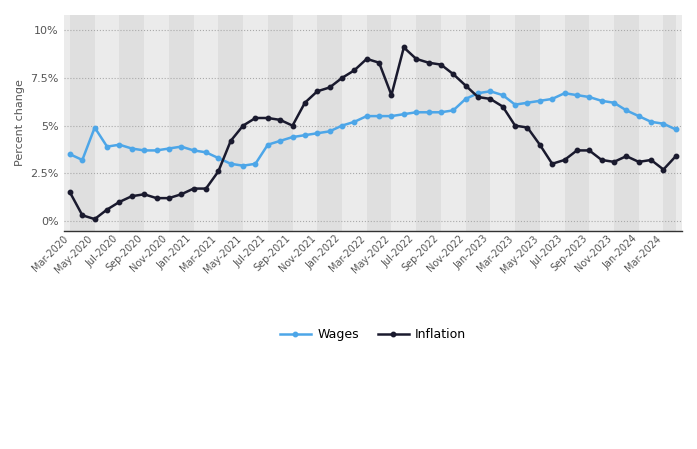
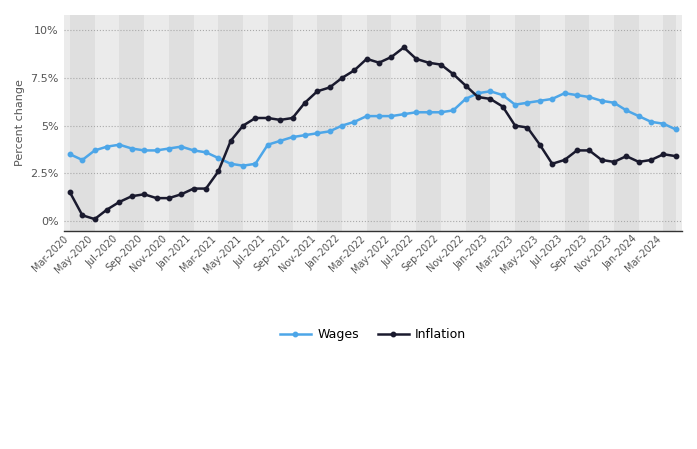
Wages/May-2020: 4.9% -> 3.7%
Inflation/Sep-2021: 5.0% -> 5.4%
Inflation/May-2022: 6.6% -> 8.6%
Inflation/Mar-2024: 2.7% -> 3.5%
